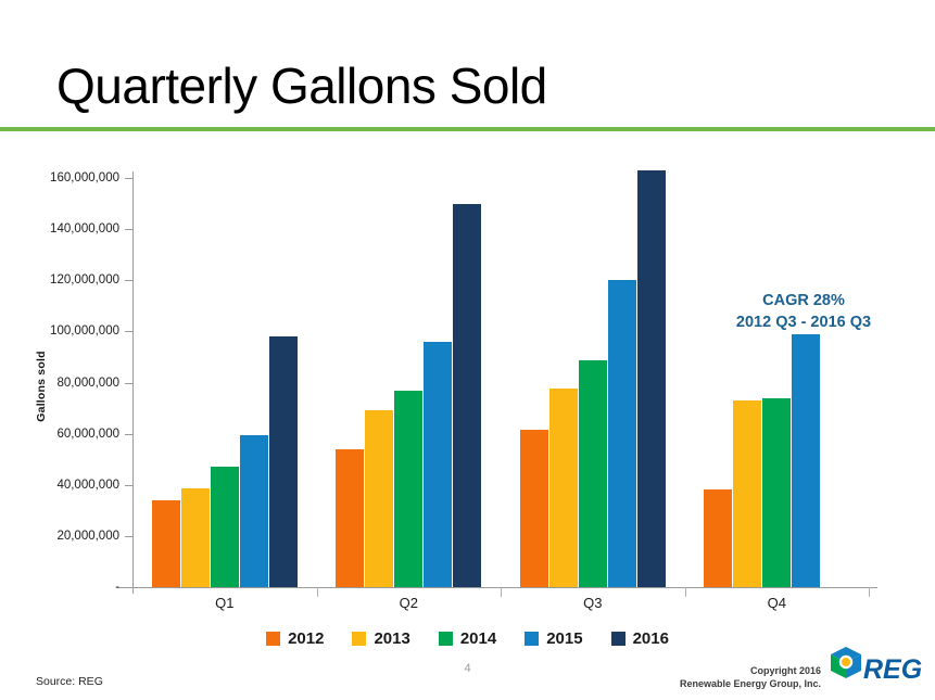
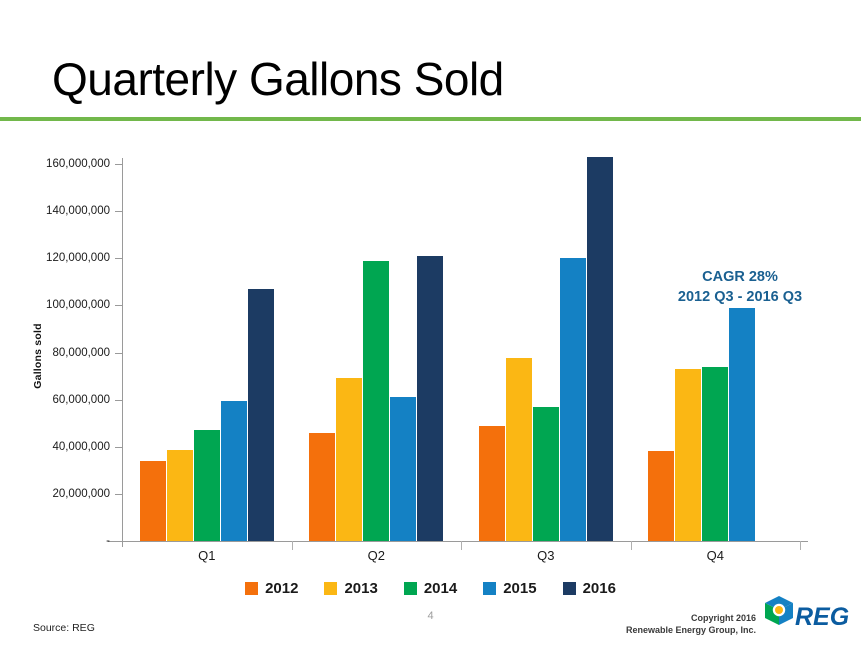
2016/Q1: 98000000 -> 107000000
2012/Q2: 54000000 -> 46000000
2014/Q2: 77000000 -> 119000000
2015/Q2: 96000000 -> 61000000
2016/Q2: 150000000 -> 121000000
2012/Q3: 62000000 -> 49000000
2014/Q3: 89000000 -> 57000000
